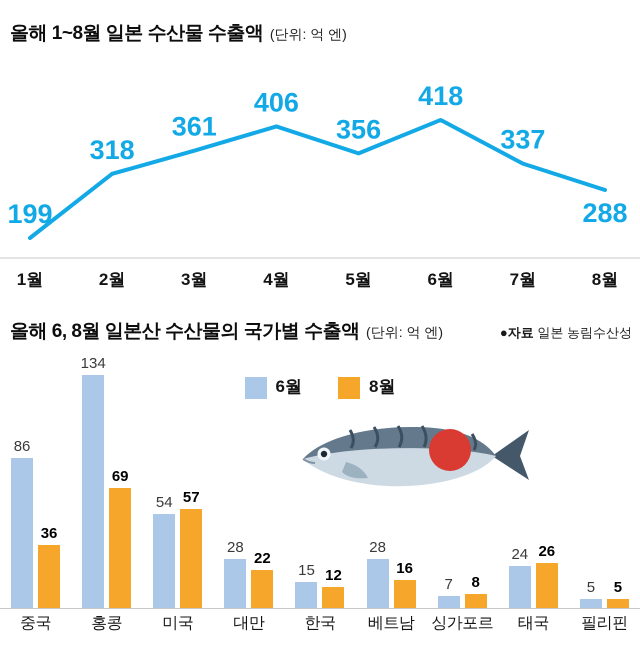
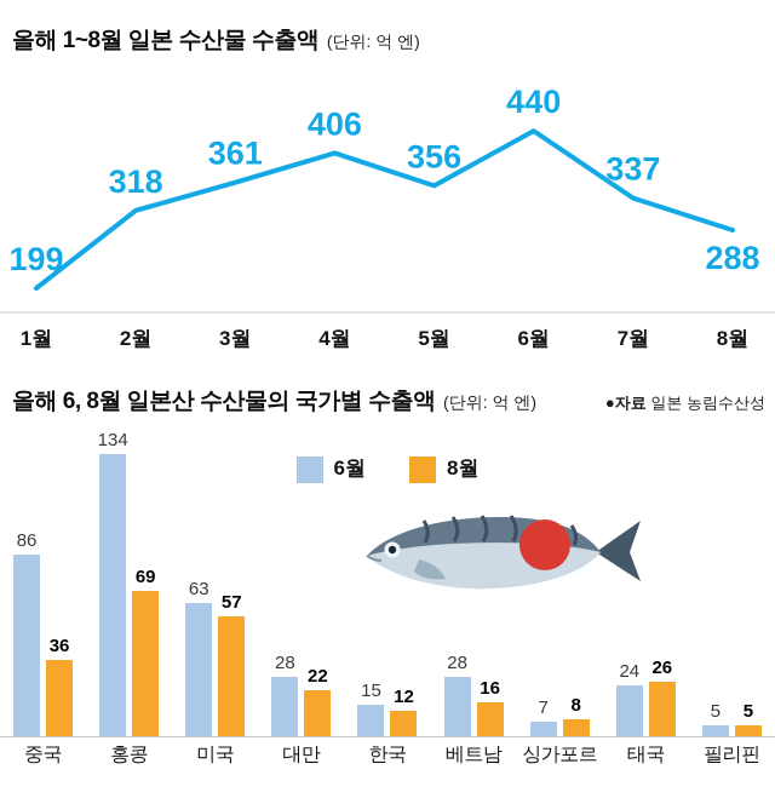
올해 1~8월 일본 수산물 수출액 (단위: 억 엔)/6월: 418 -> 440
올해 6, 8월 일본산 수산물의 국가별 수출액 (단위: 억 엔)/6월/미국: 54 -> 63
